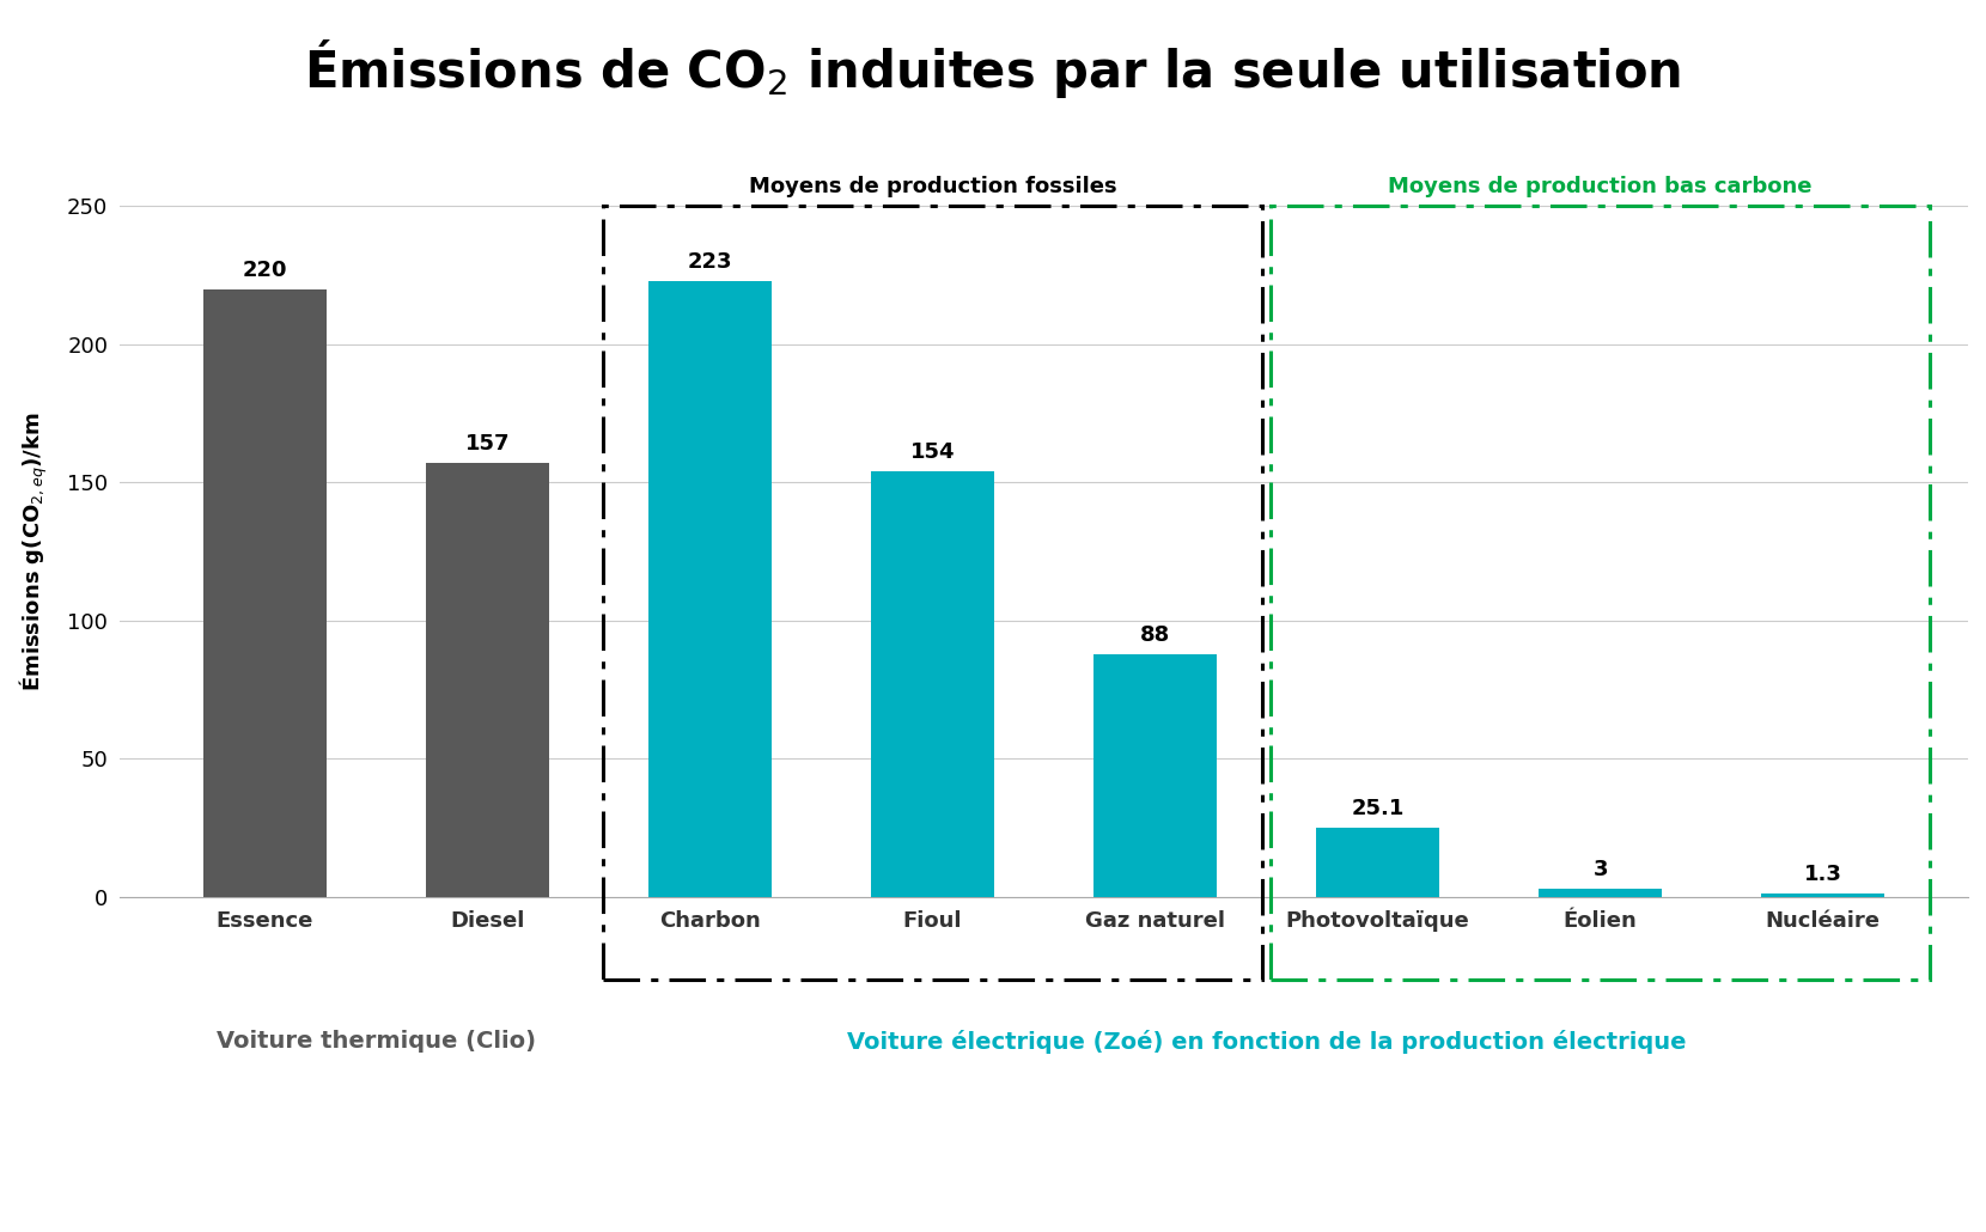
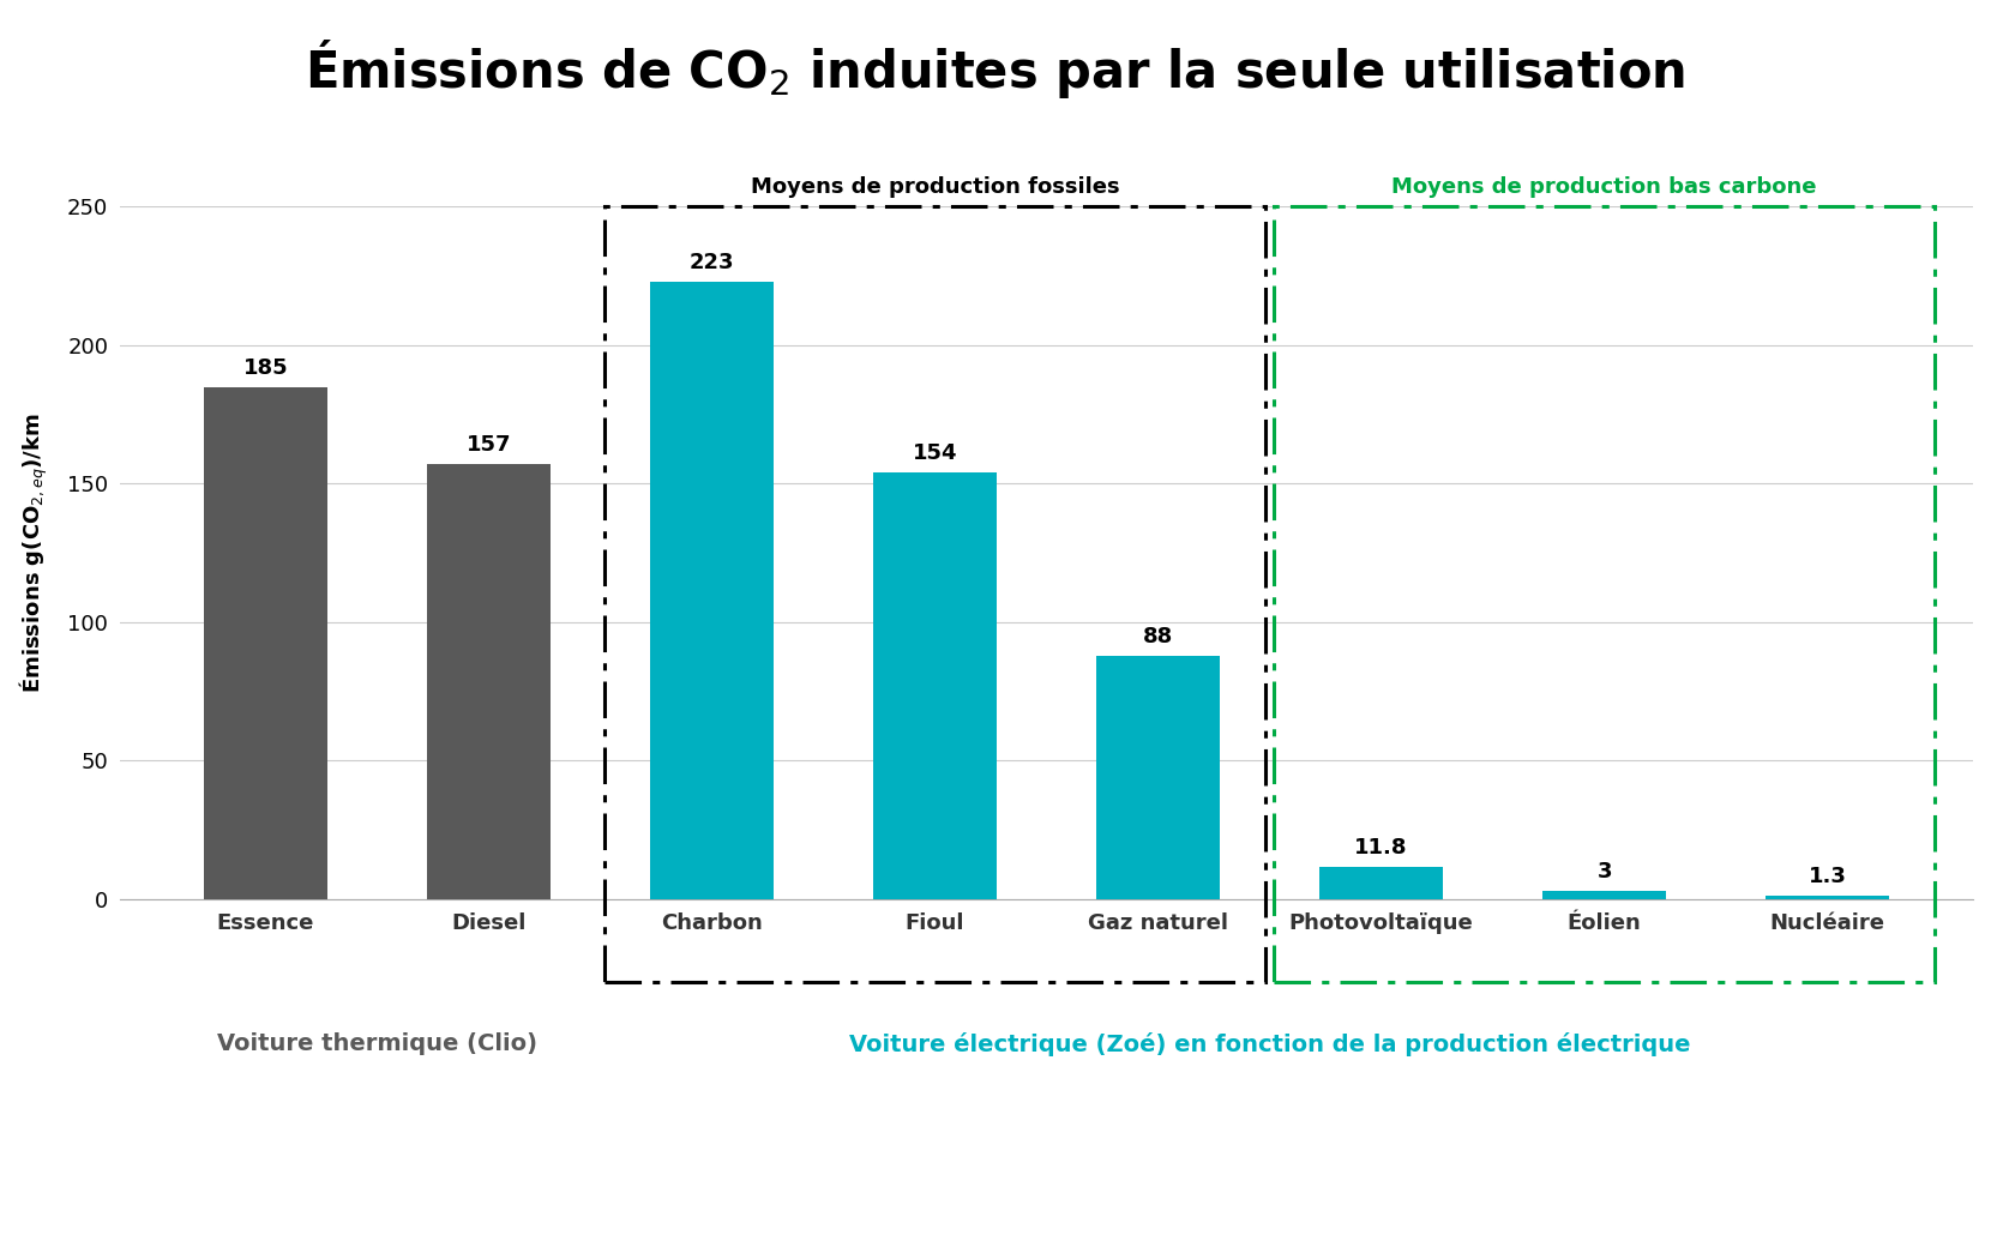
Essence: 220 -> 185
Photovoltaïque: 25.1 -> 11.8
